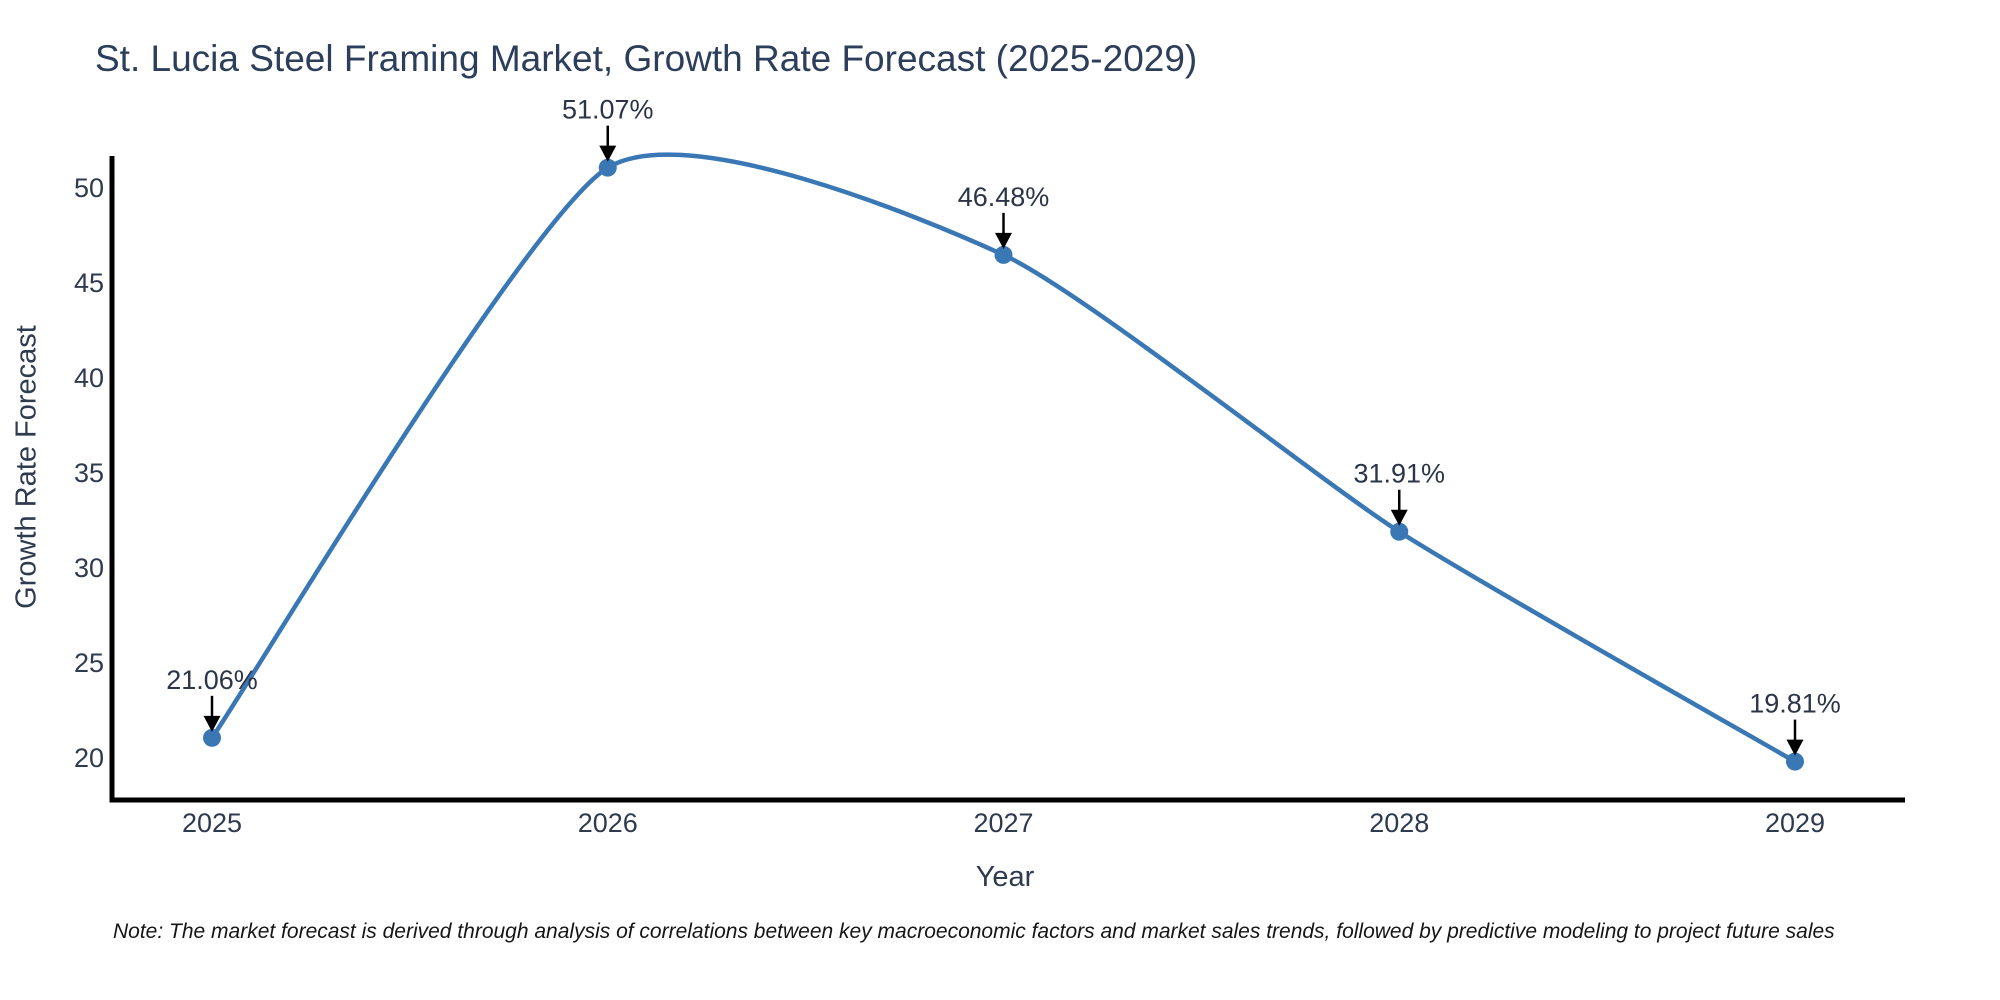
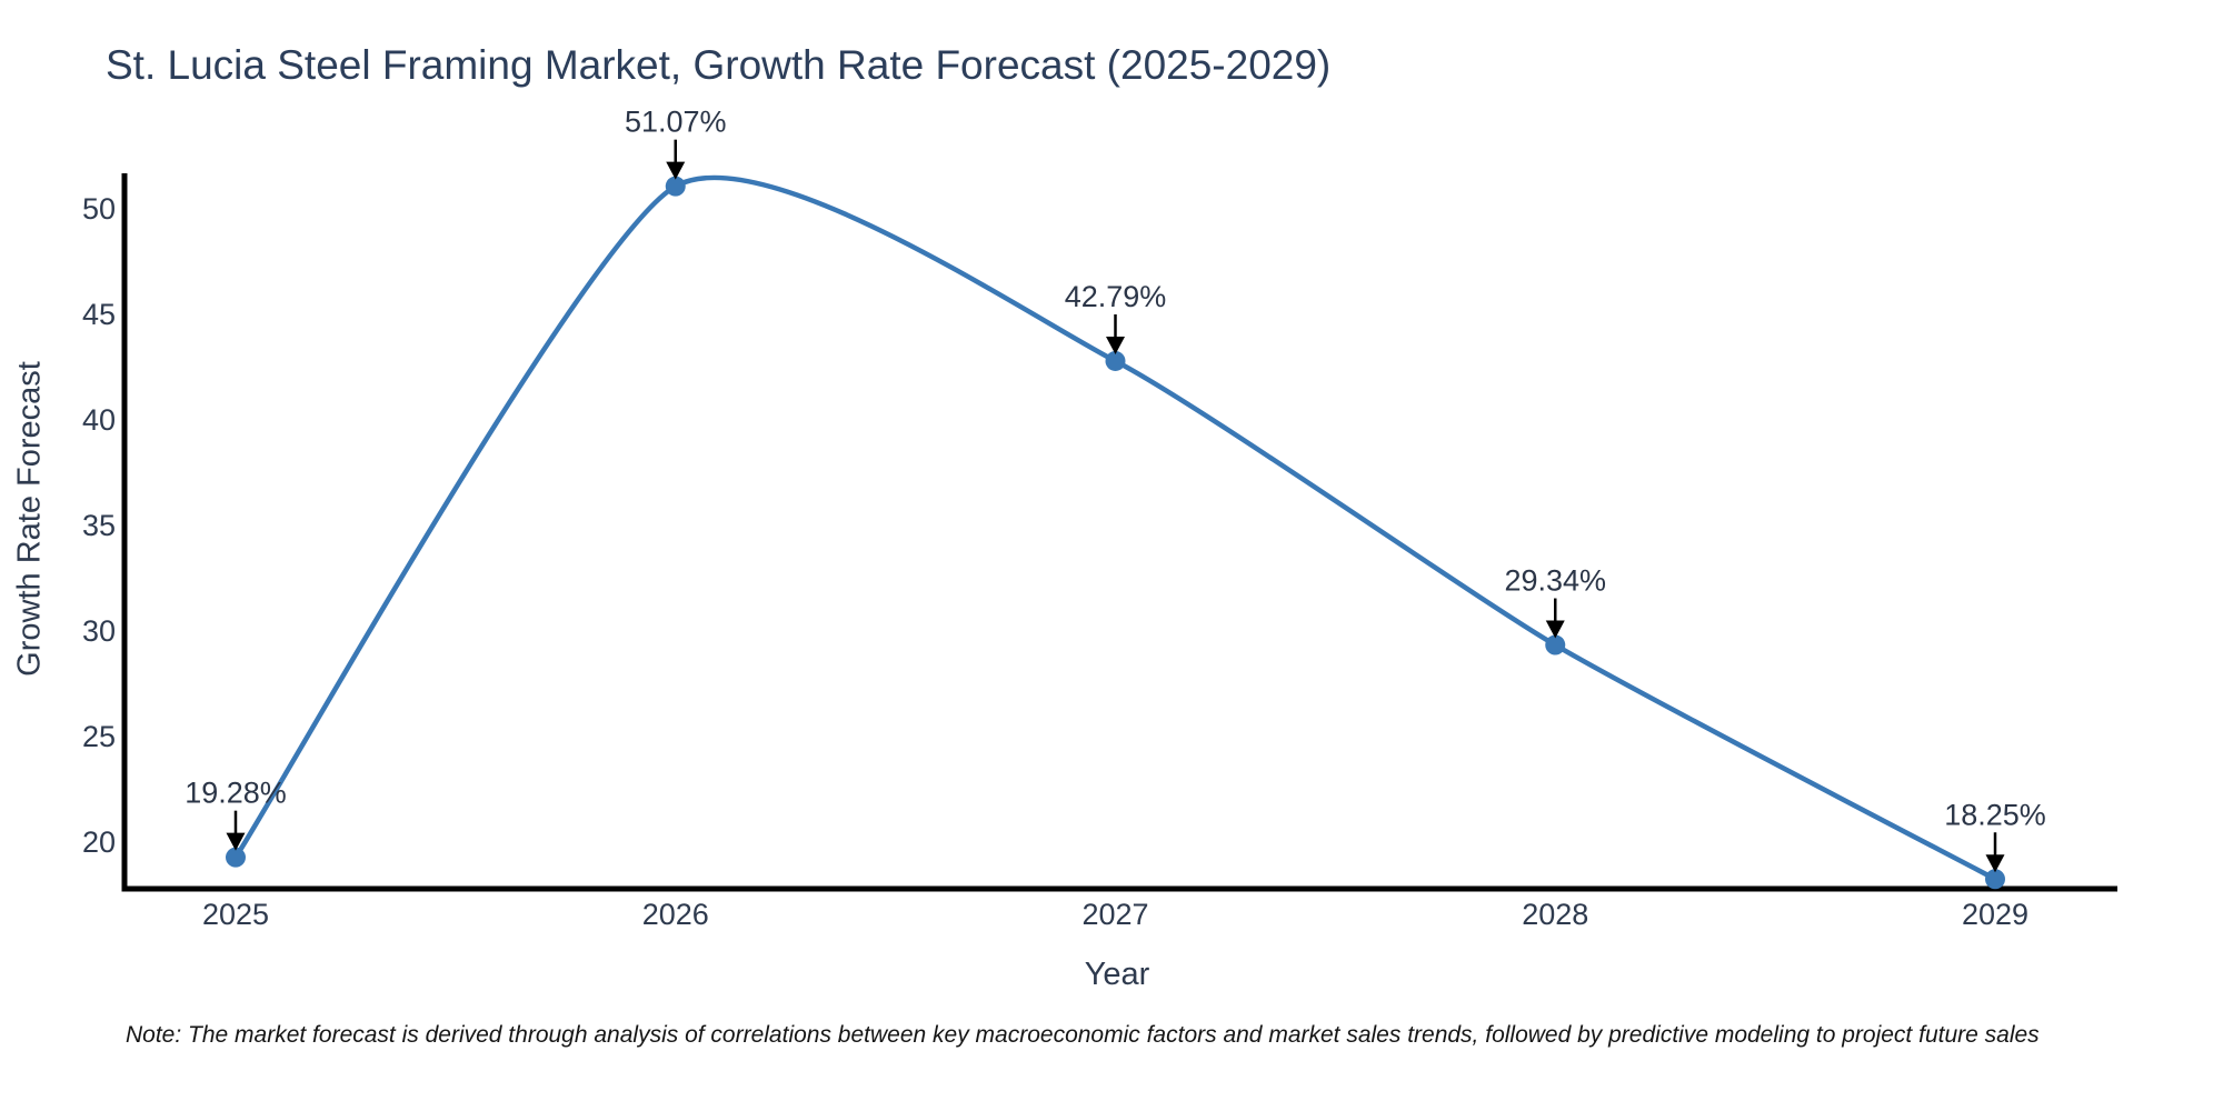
2025: 21.06% -> 19.28%
2027: 46.48% -> 42.79%
2028: 31.91% -> 29.34%
2029: 19.81% -> 18.25%
